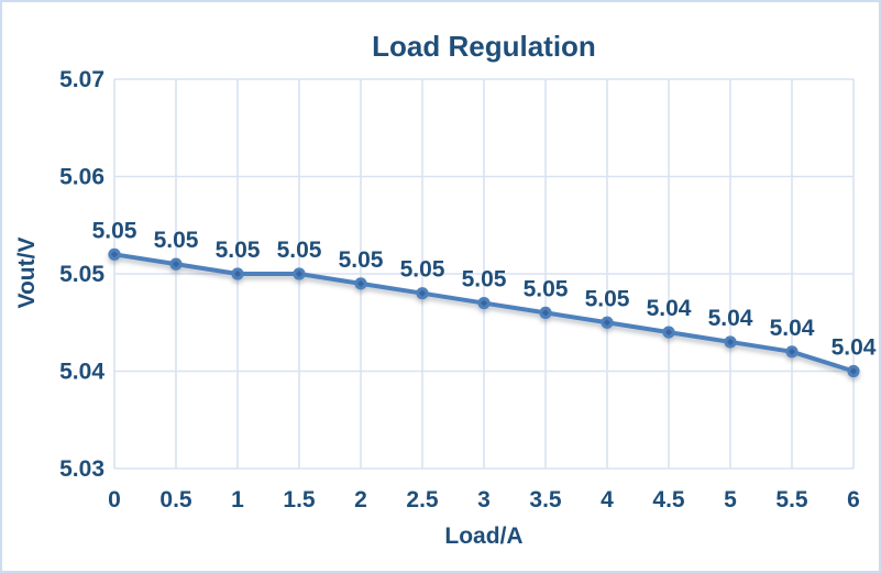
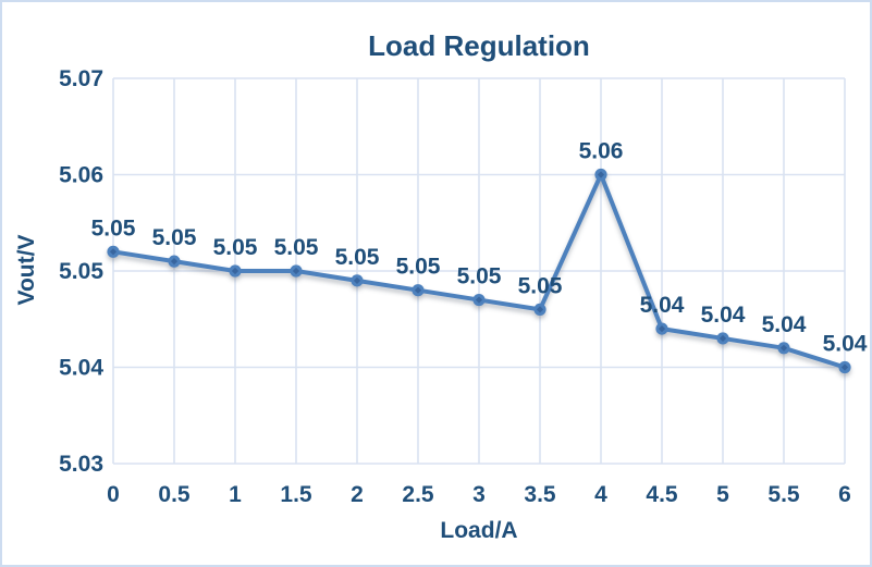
4: 5.05 -> 5.06
